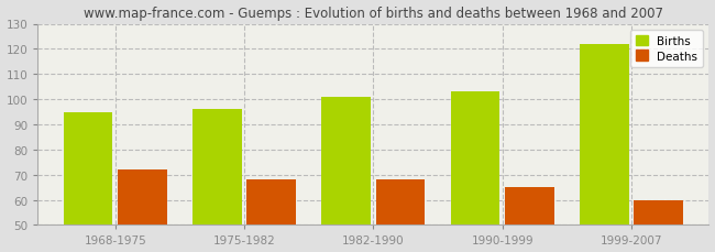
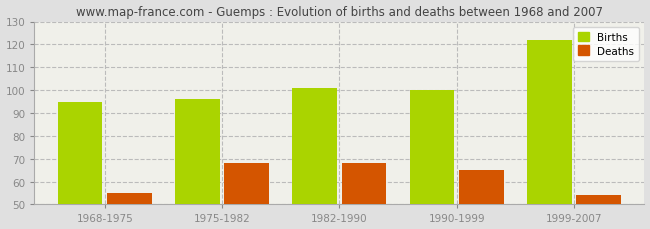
Deaths/1968-1975: 72 -> 55
Births/1990-1999: 103 -> 100
Deaths/1999-2007: 60 -> 54
